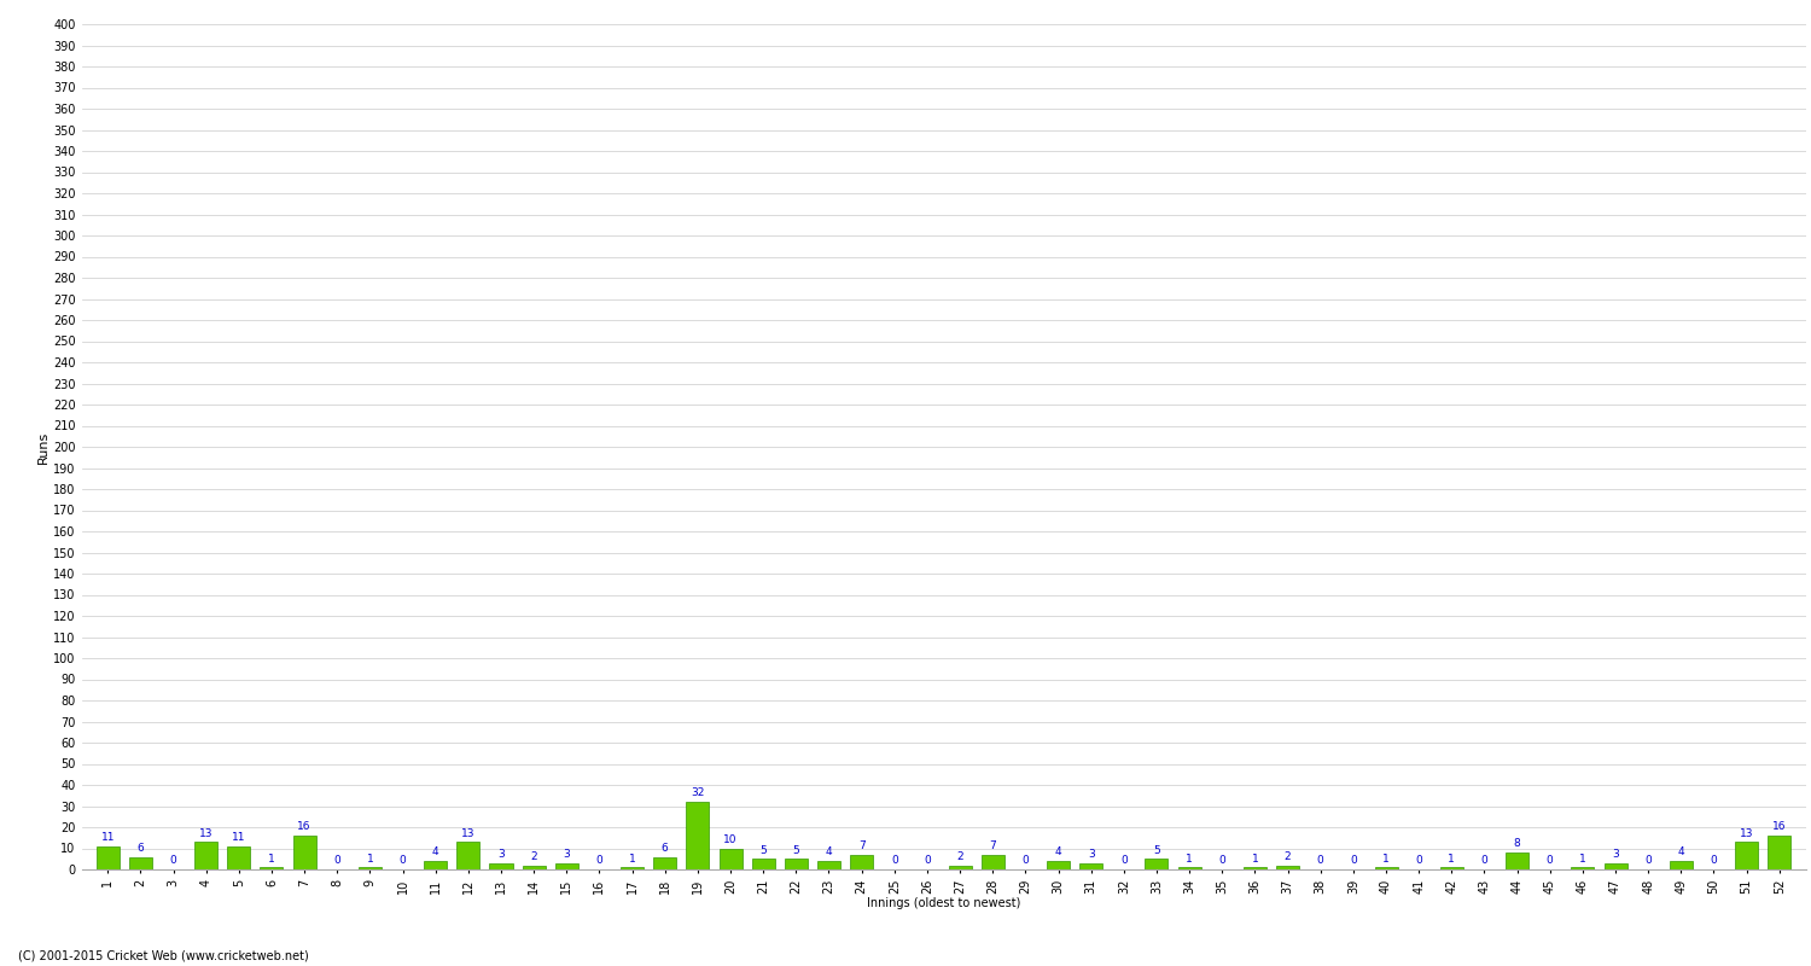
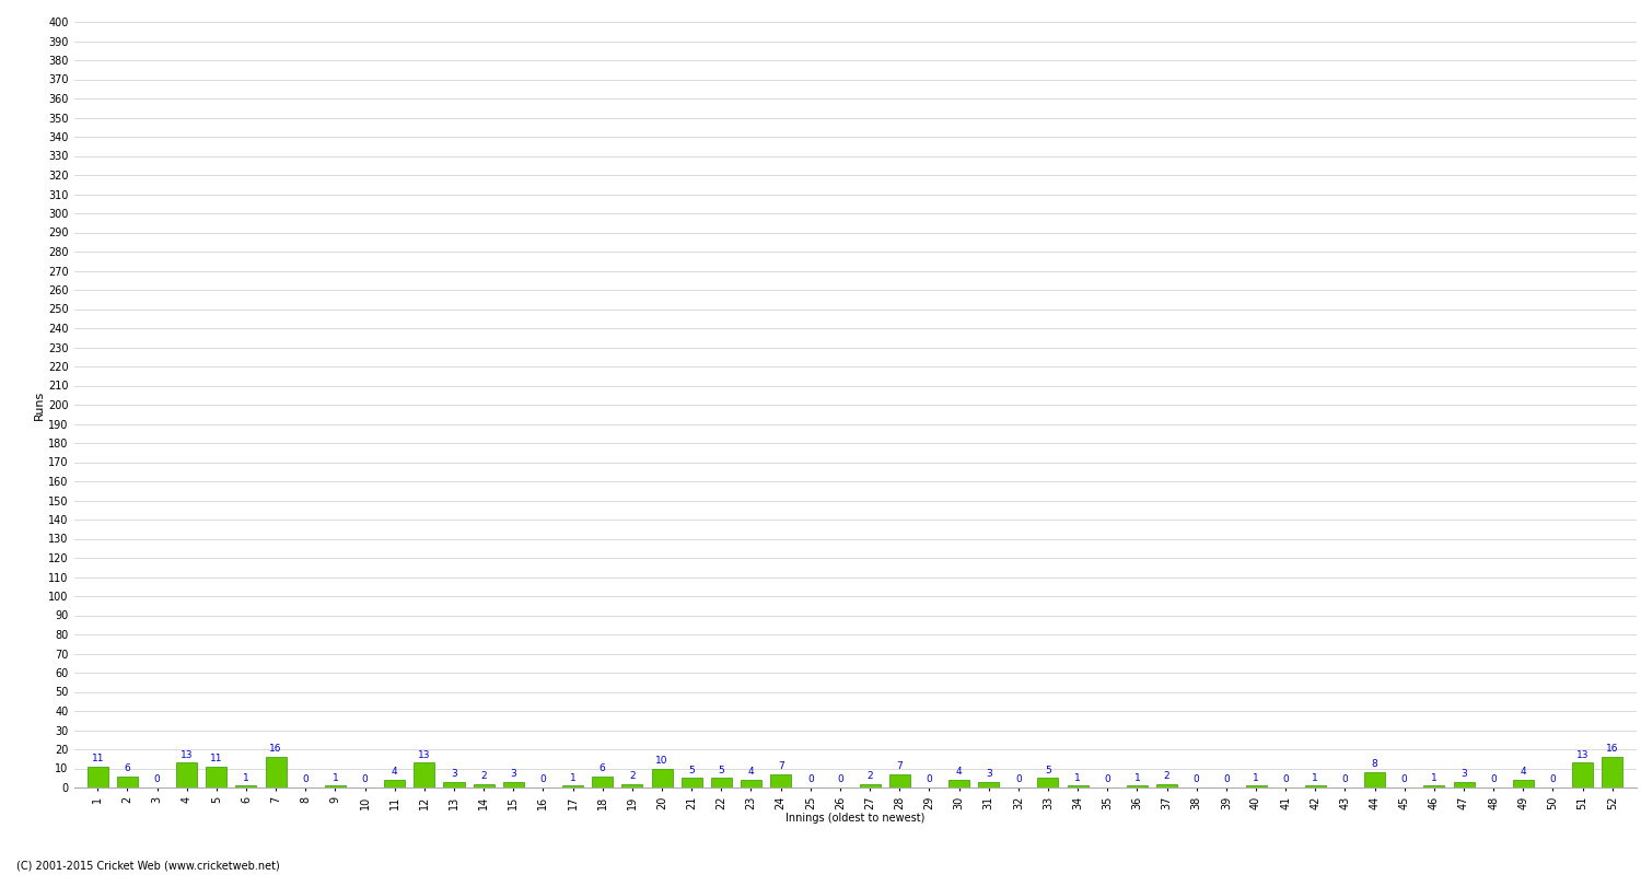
19: 32 -> 2
